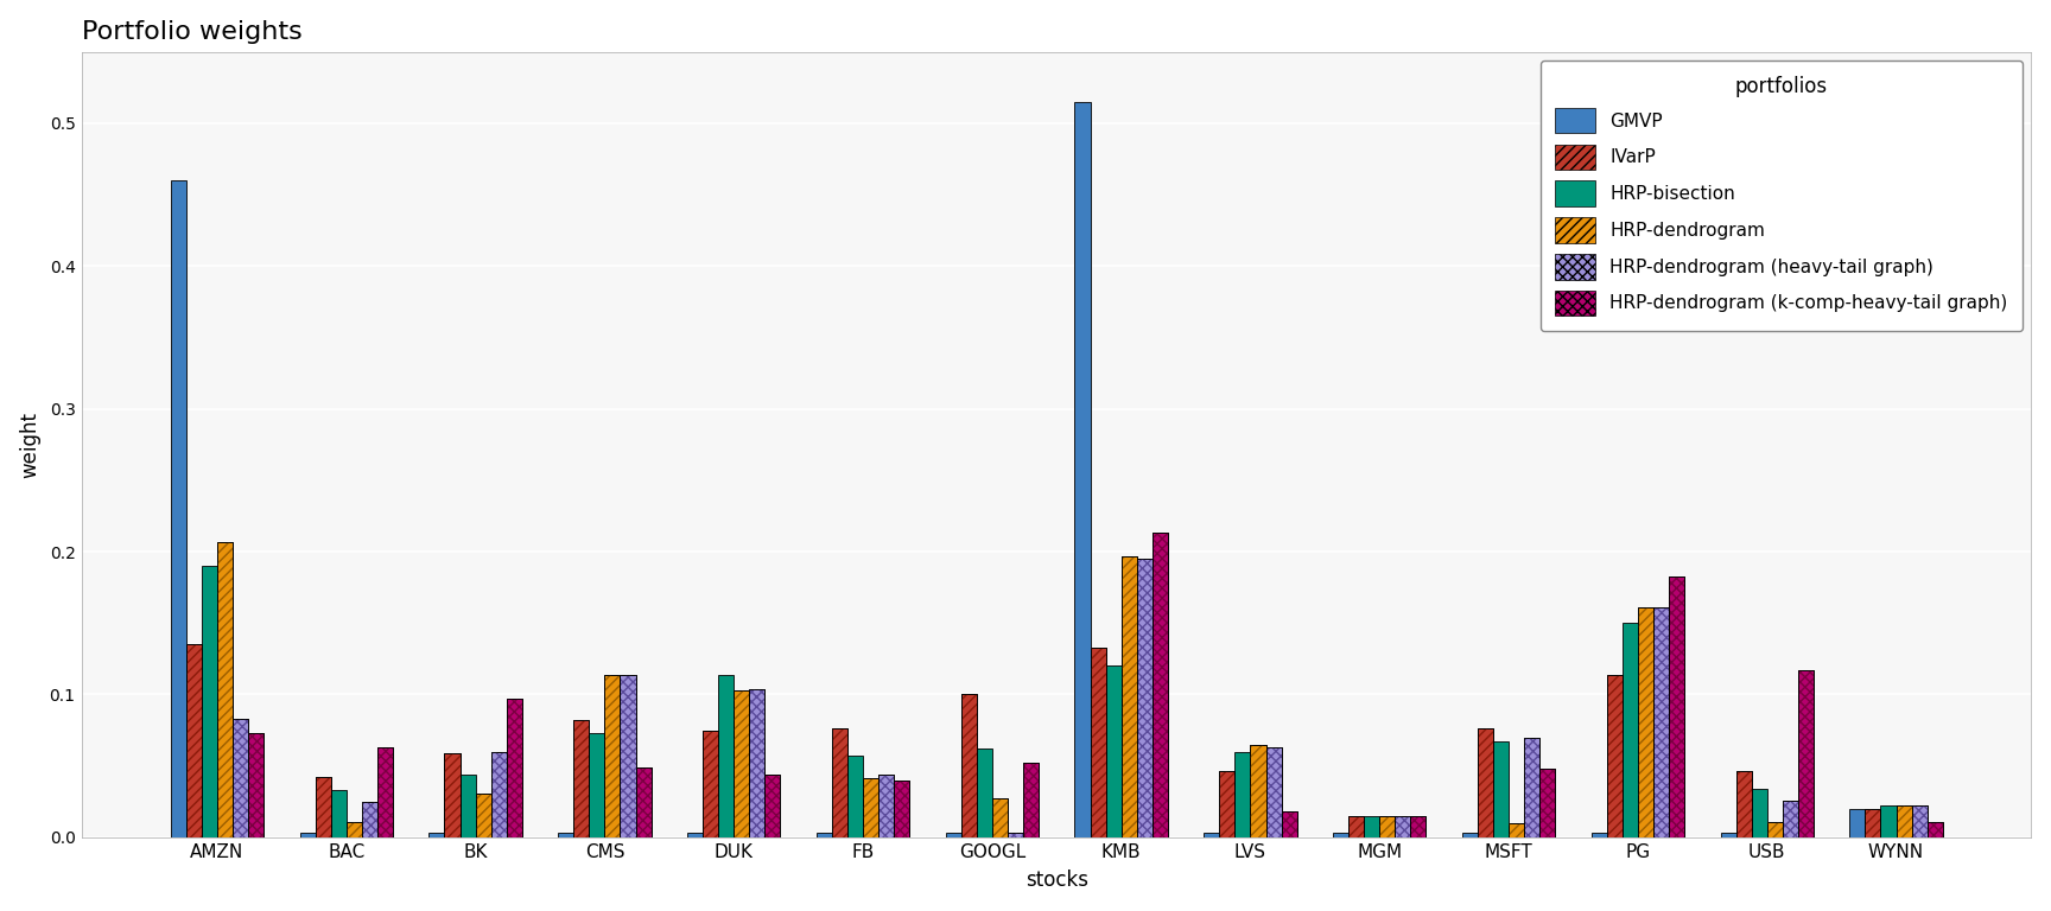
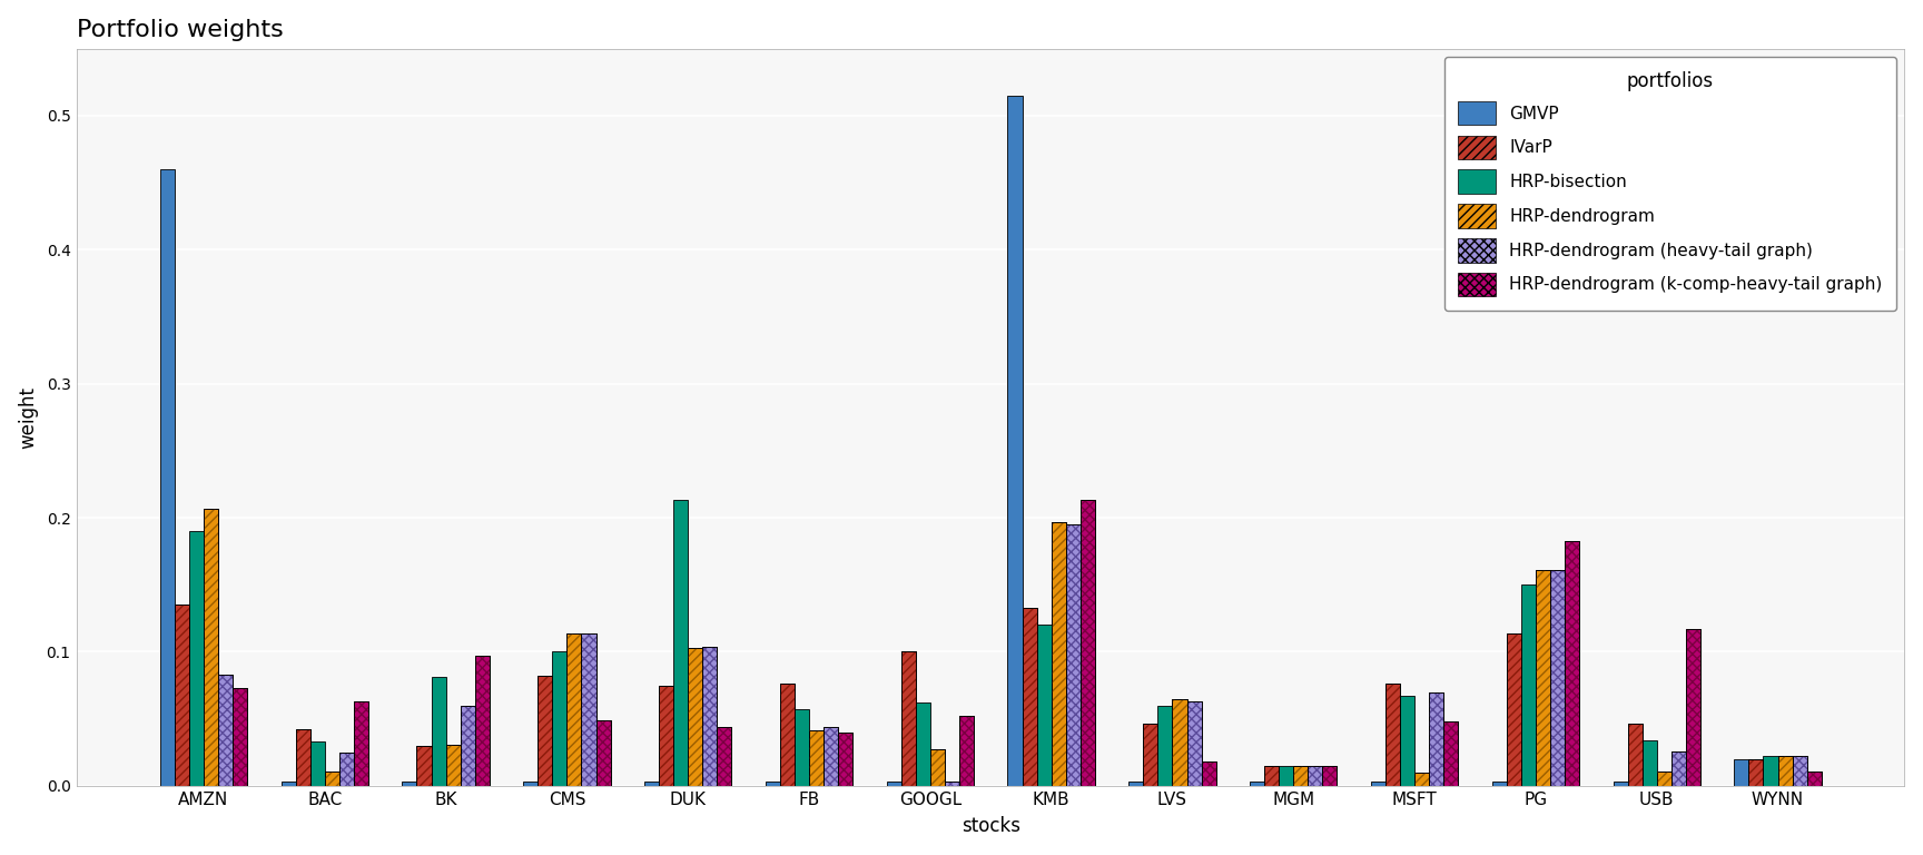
IVarP/BK: 0.059 -> 0.030
HRP-bisection/BK: 0.044 -> 0.081
HRP-bisection/CMS: 0.073 -> 0.100
HRP-bisection/DUK: 0.114 -> 0.213
